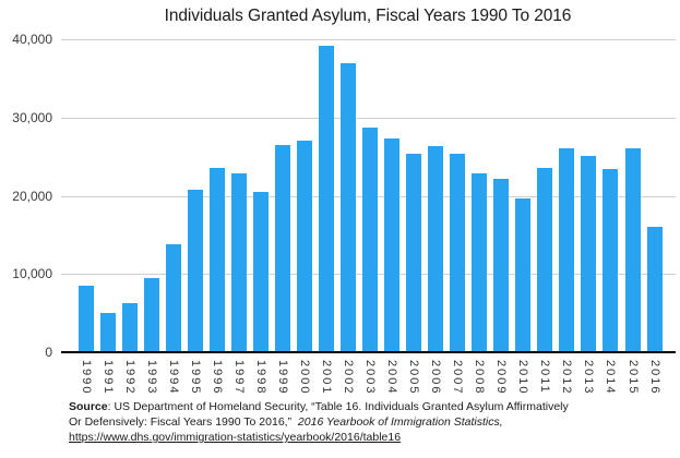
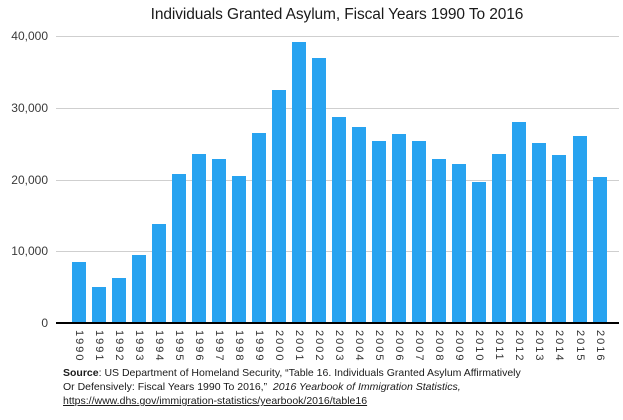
2000: 27000 -> 32000
2012: 26000 -> 28000
2016: 16000 -> 20000
